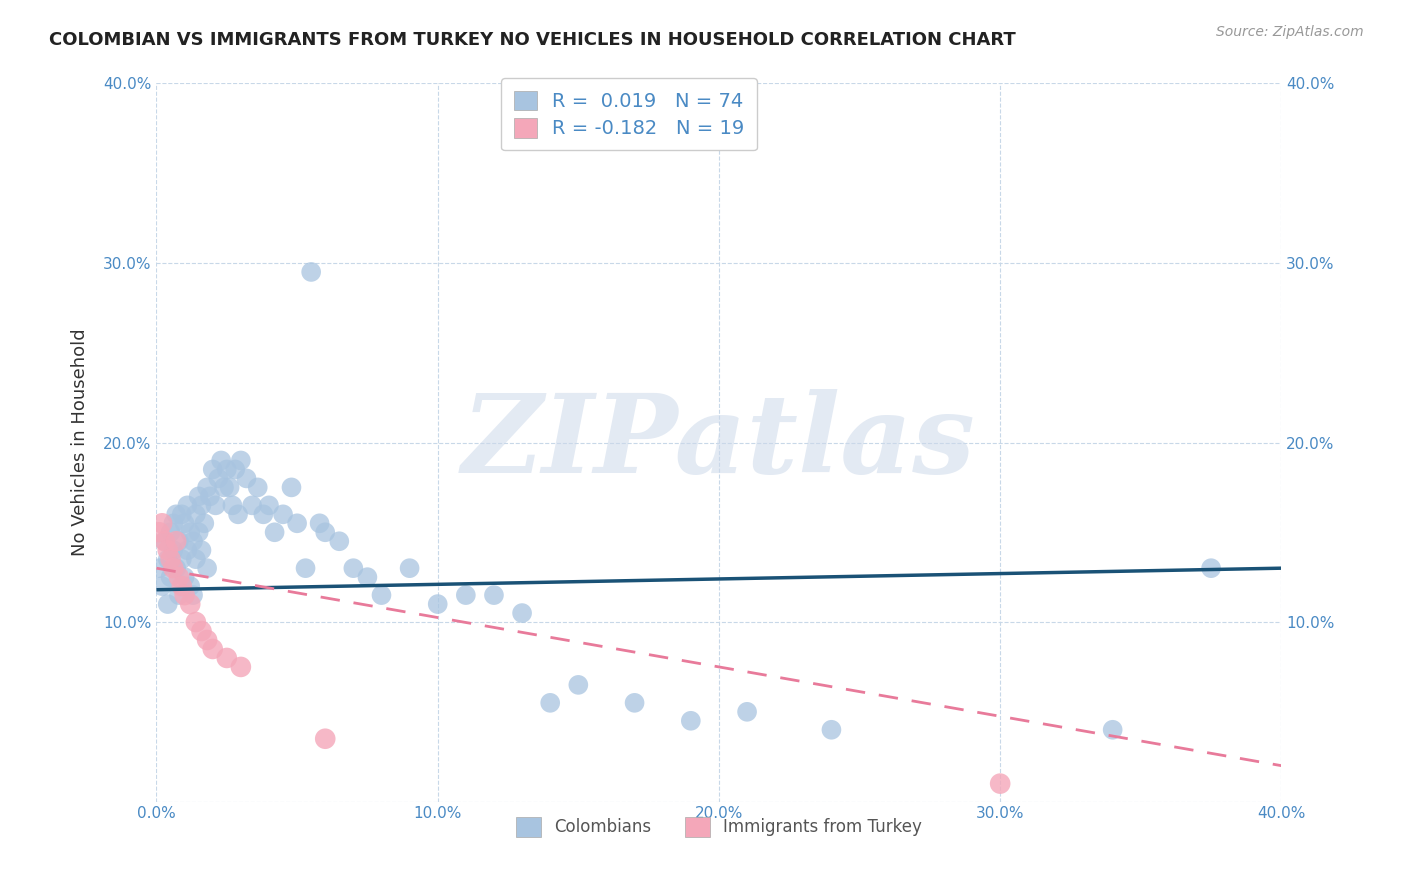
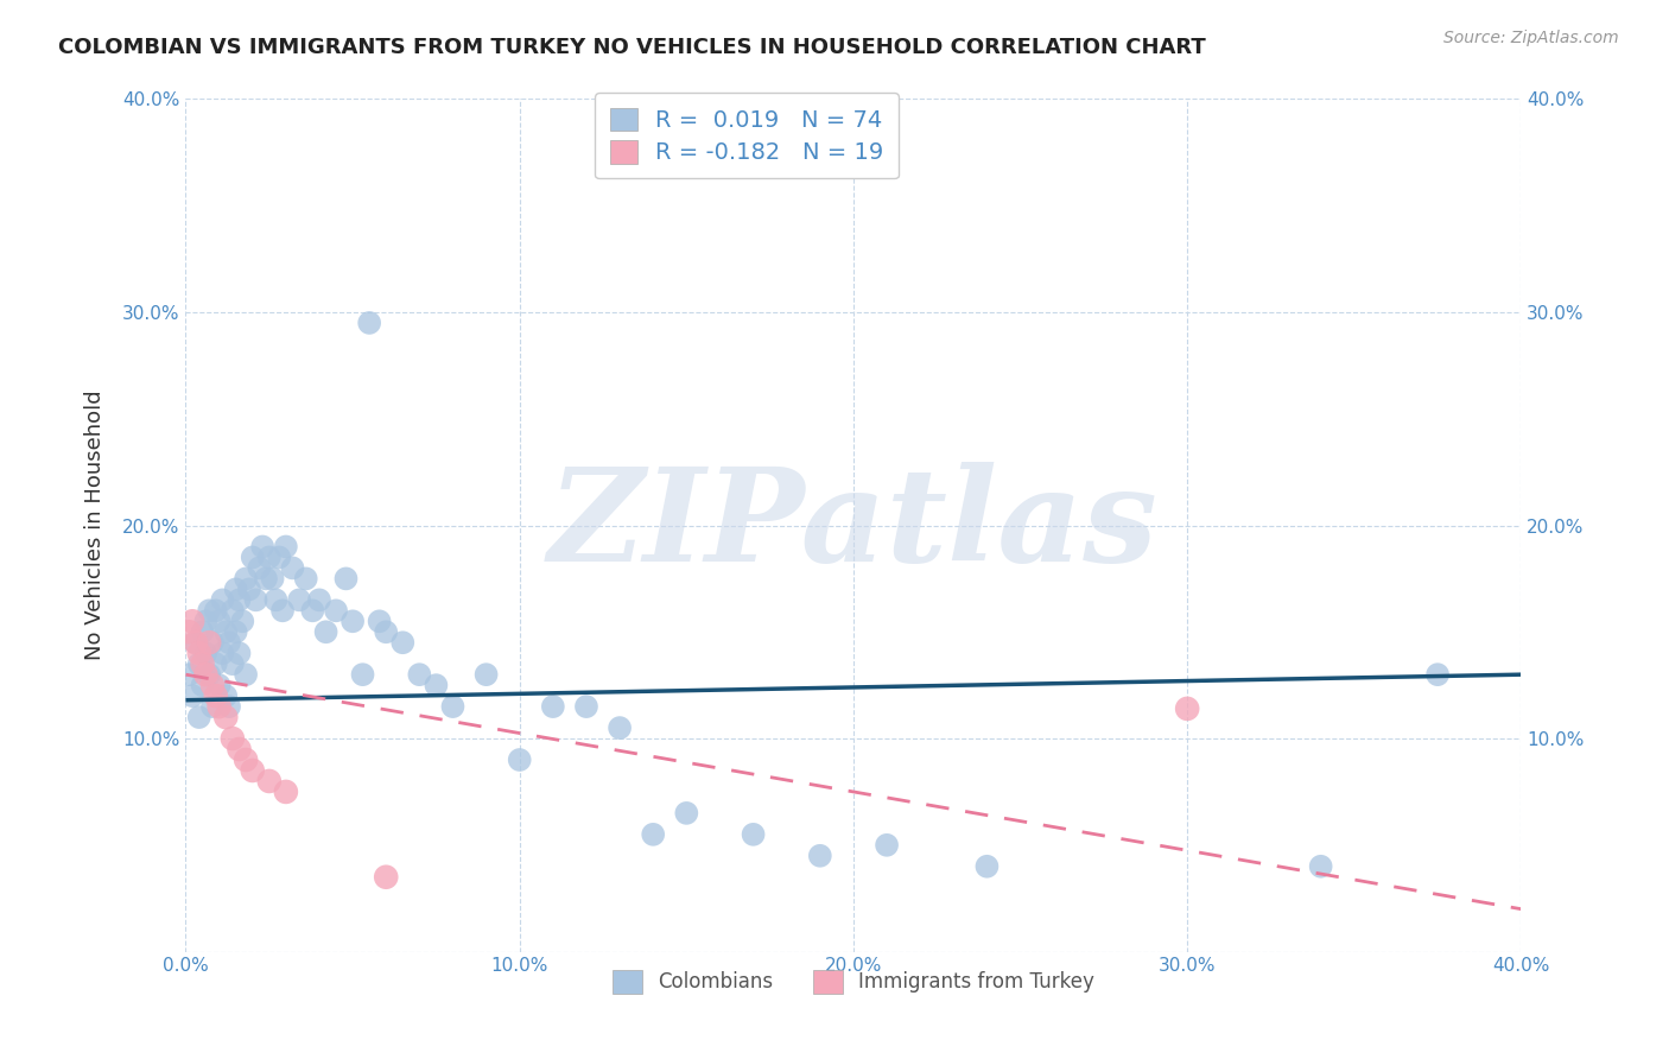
Colombians/10.0%: 11.0% -> 9.0%
Immigrants from Turkey/30.0%: 1.0% -> 11.4%
